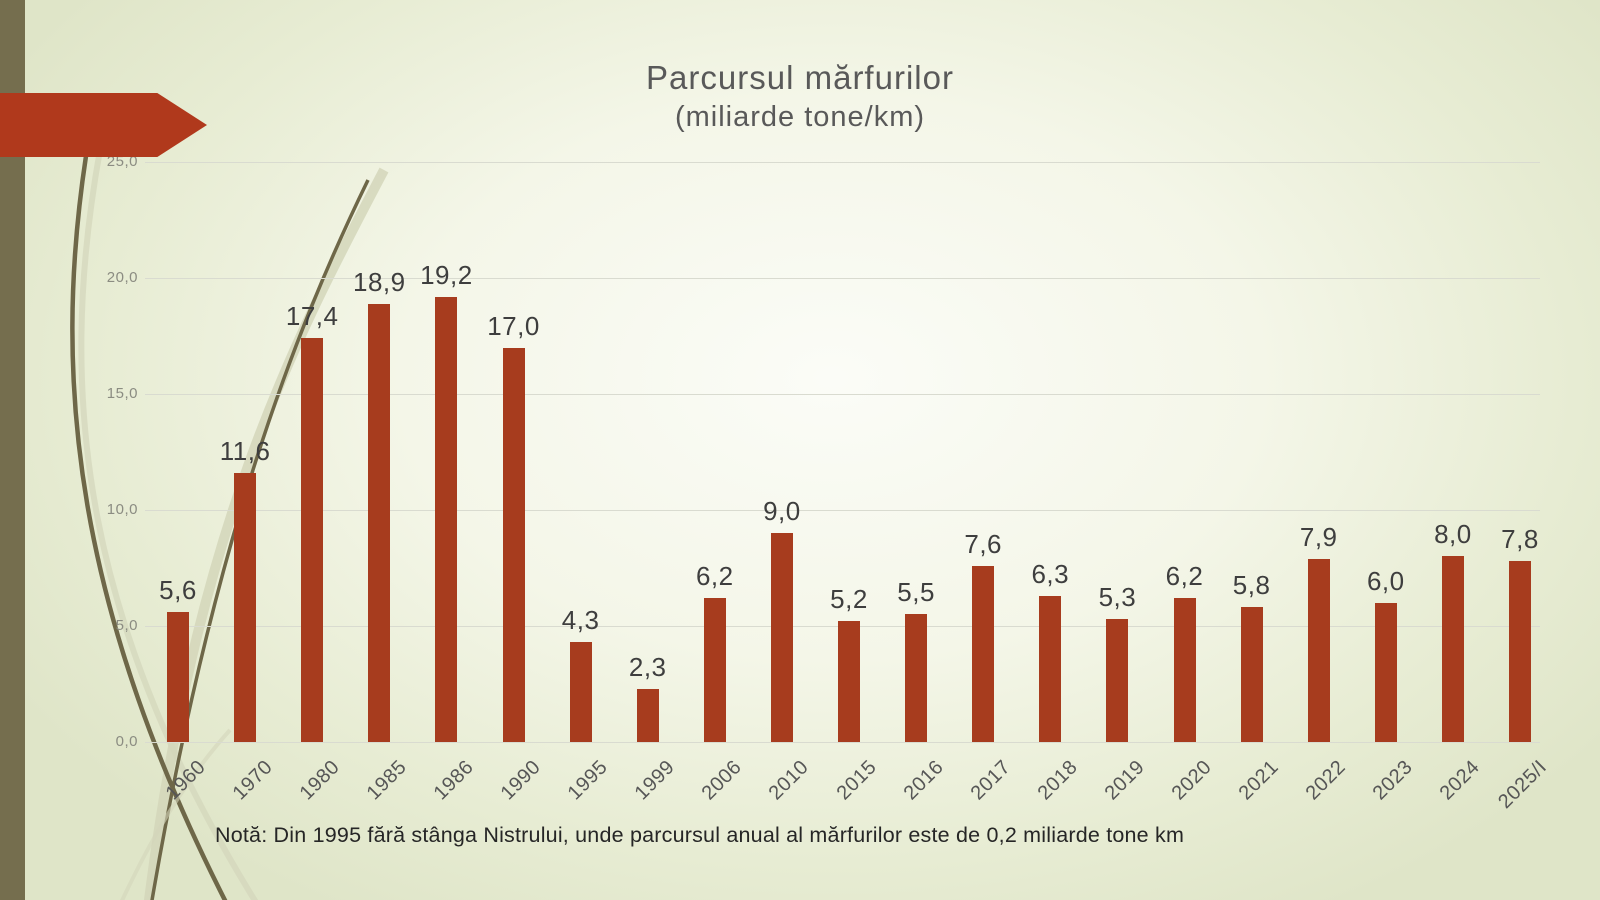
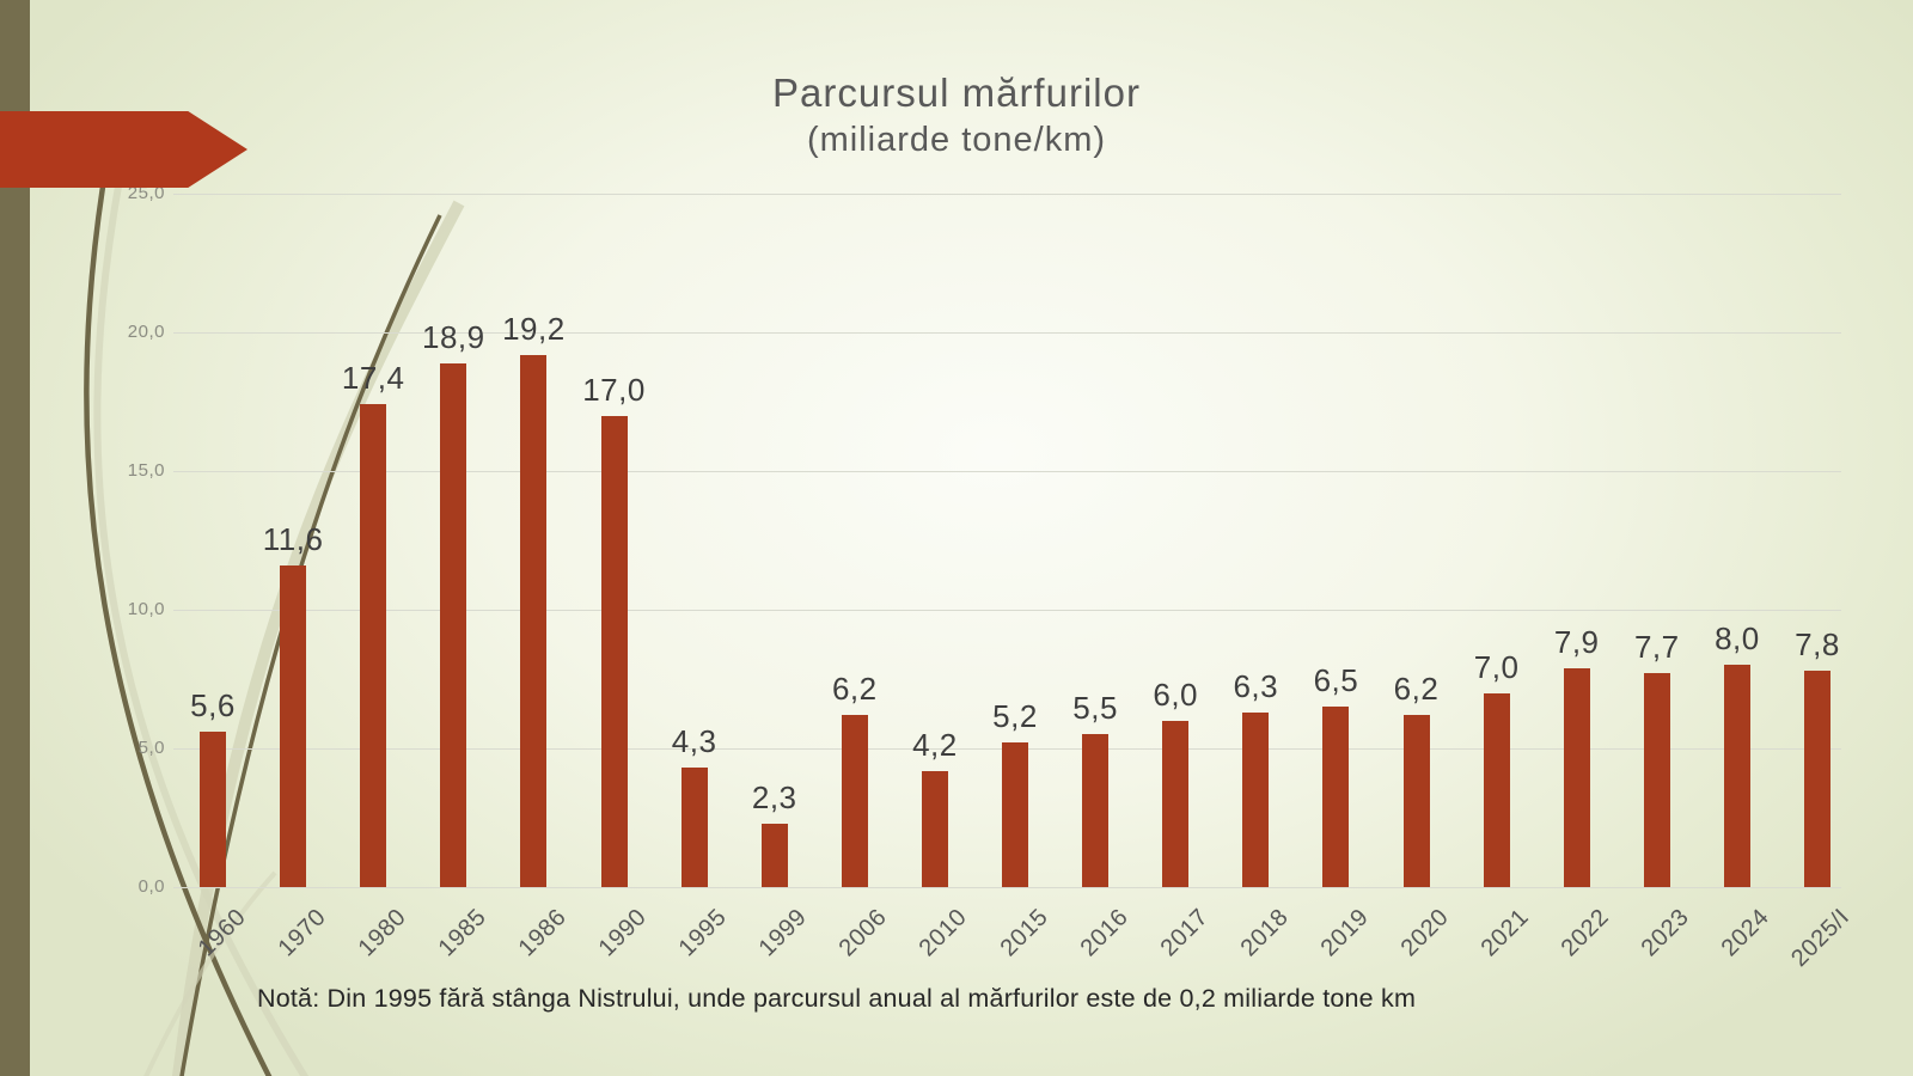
2010: 9,0 -> 4,2
2017: 7,6 -> 6,0
2019: 5,3 -> 6,5
2021: 5,8 -> 7,0
2023: 6,0 -> 7,7
